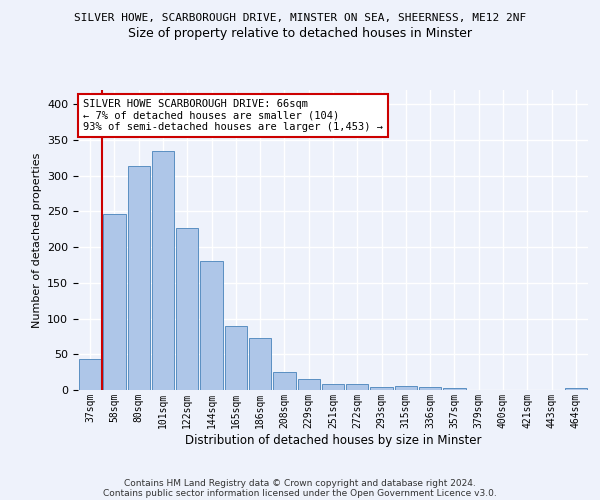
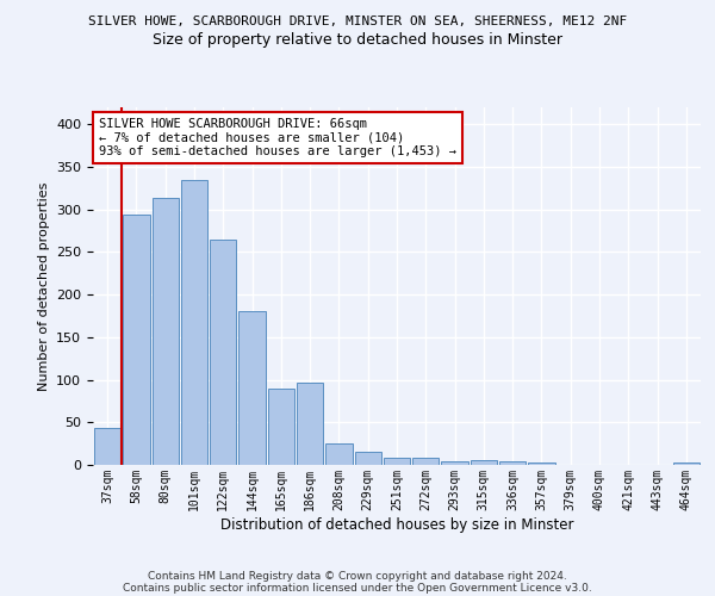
58sqm: 246 -> 294
122sqm: 227 -> 264
186sqm: 73 -> 96
